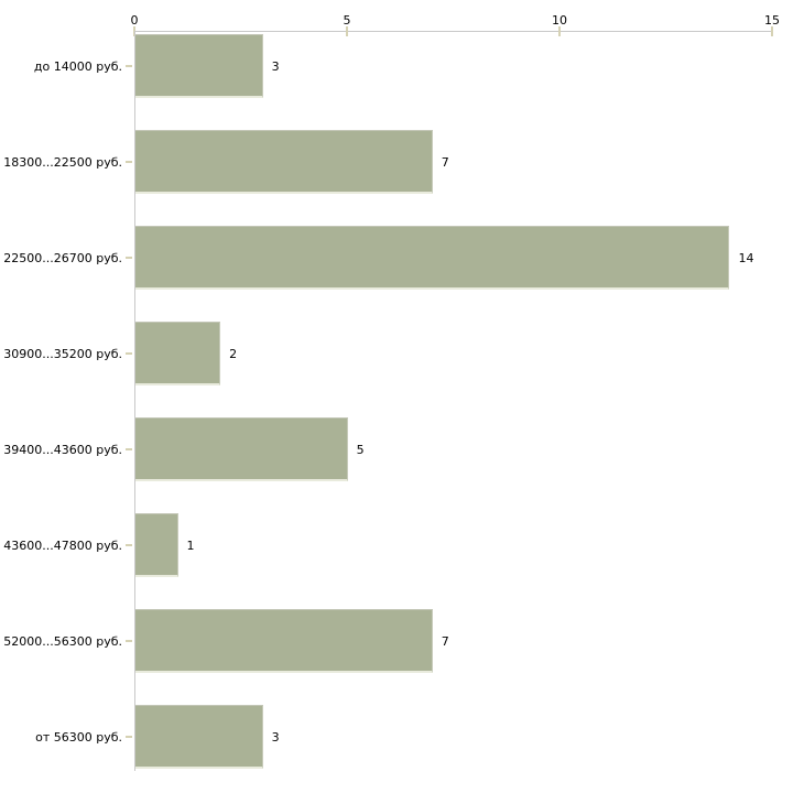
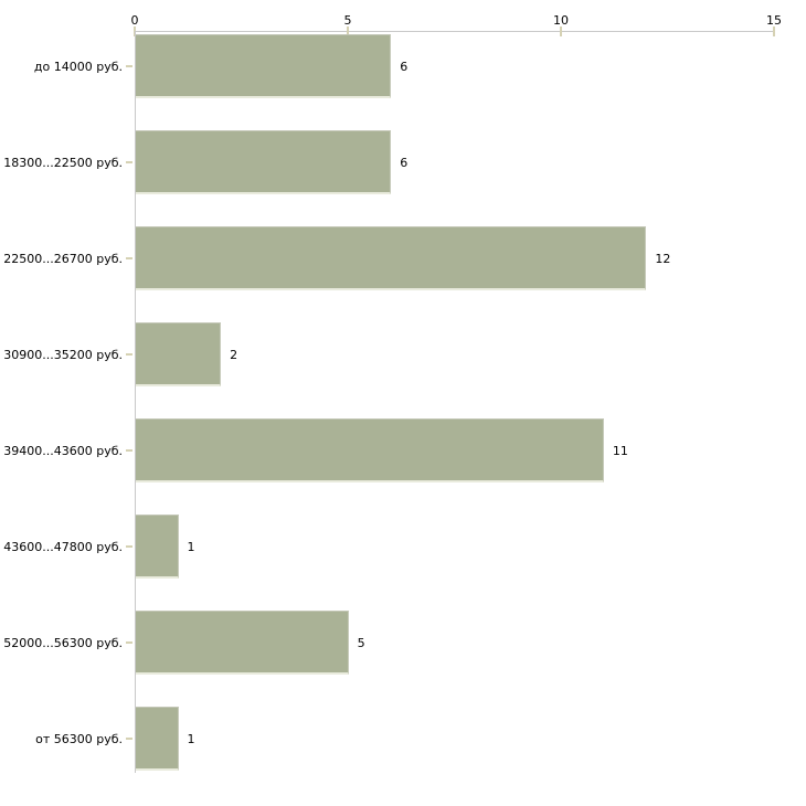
до 14000 руб.: 3 -> 6
18300...22500 руб.: 7 -> 6
22500...26700 руб.: 14 -> 12
39400...43600 руб.: 5 -> 11
52000...56300 руб.: 7 -> 5
от 56300 руб.: 3 -> 1
